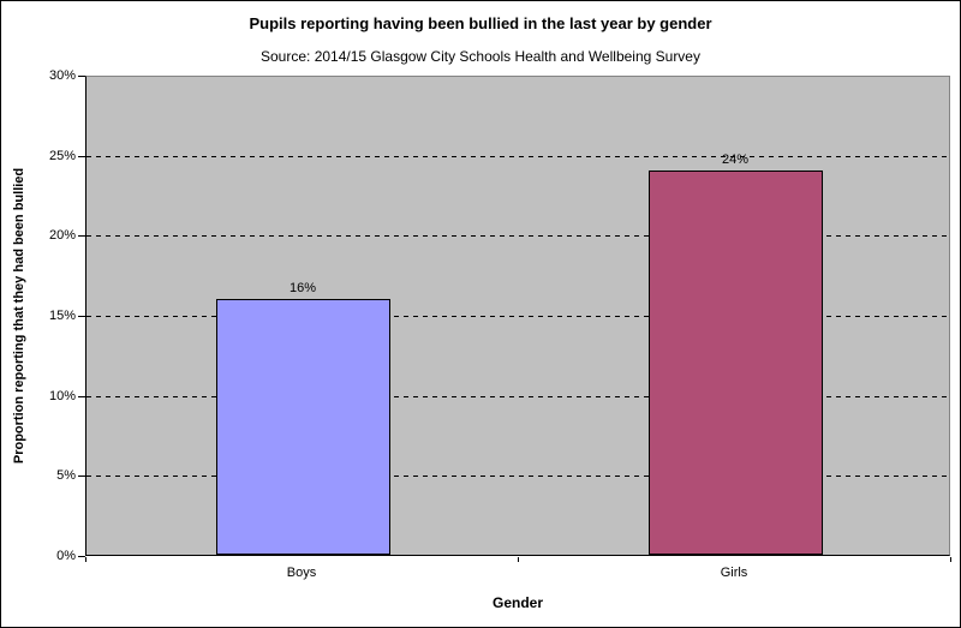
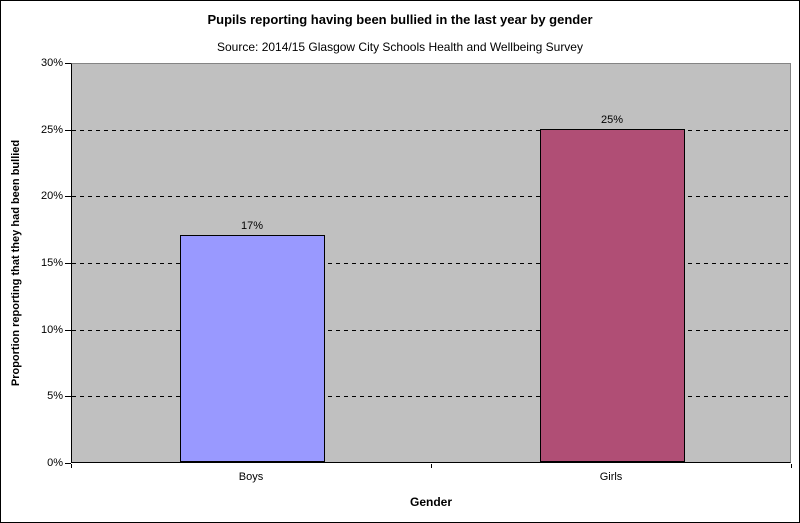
Boys: 16% -> 17%
Girls: 24% -> 25%
